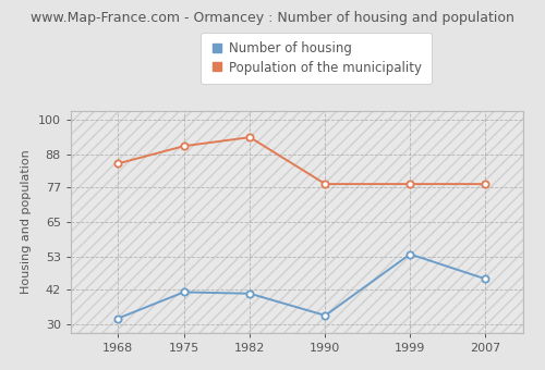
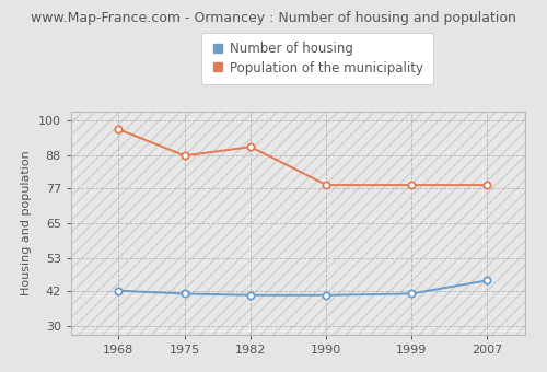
Number of housing/1968: 32.0 -> 42.0
Population of the municipality/1968: 85 -> 97
Population of the municipality/1975: 91 -> 88
Population of the municipality/1982: 94 -> 91
Number of housing/1990: 33.0 -> 40.5
Number of housing/1999: 54.0 -> 41.0
